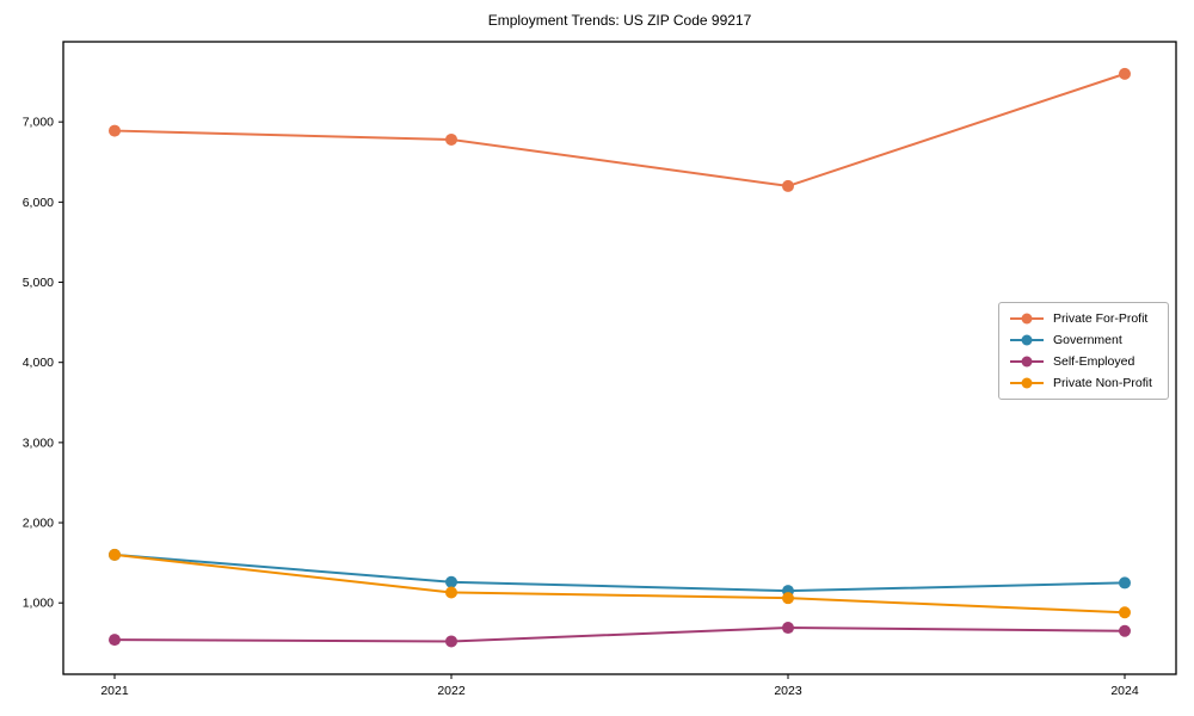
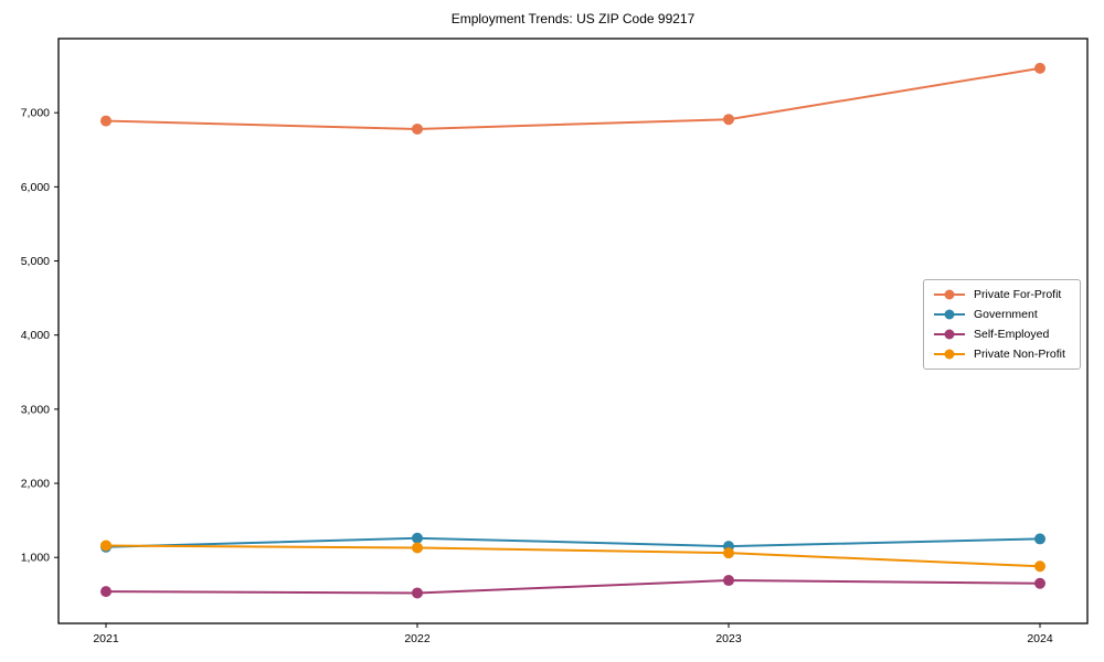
Government/2021: 1600 -> 1100
Private Non-Profit/2021: 1600 -> 1200
Private For-Profit/2023: 6200 -> 6900
